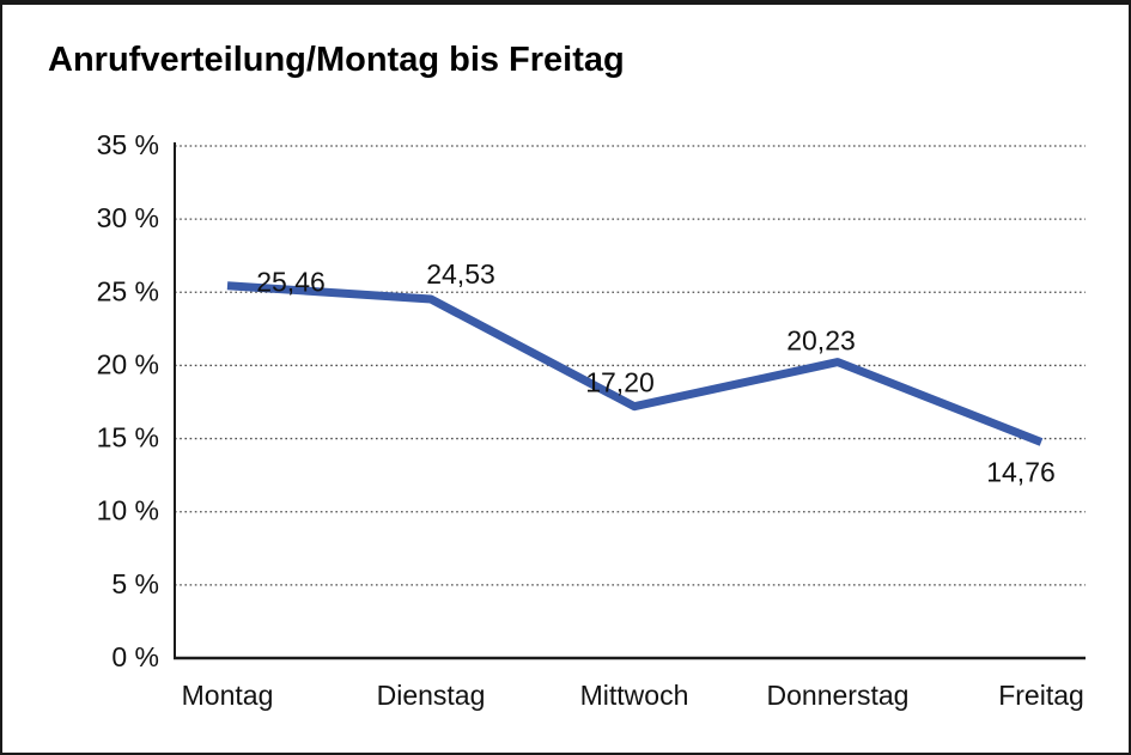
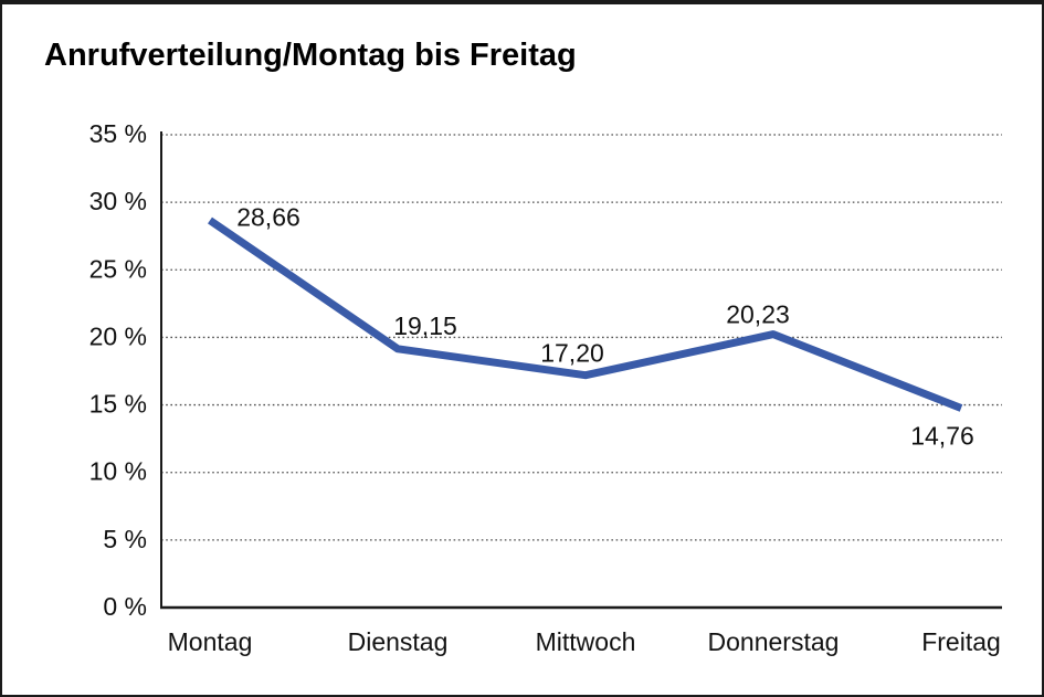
Montag: 25,46 -> 28,66
Dienstag: 24,53 -> 19,15
